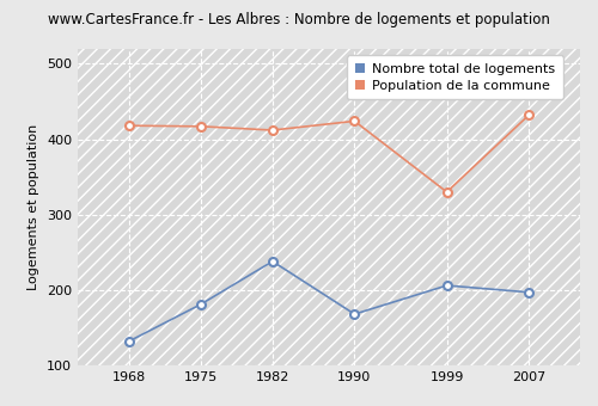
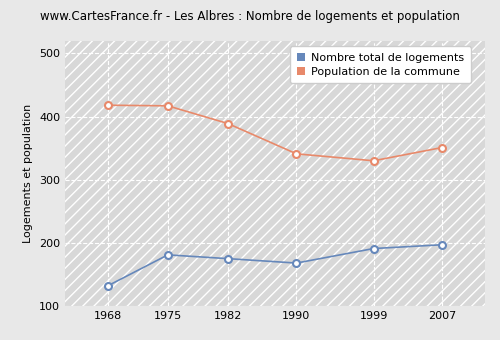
Nombre total de logements/1982: 238 -> 175
Population de la commune/1982: 412 -> 389
Population de la commune/1990: 424 -> 341
Nombre total de logements/1999: 206 -> 191
Population de la commune/2007: 432 -> 351
